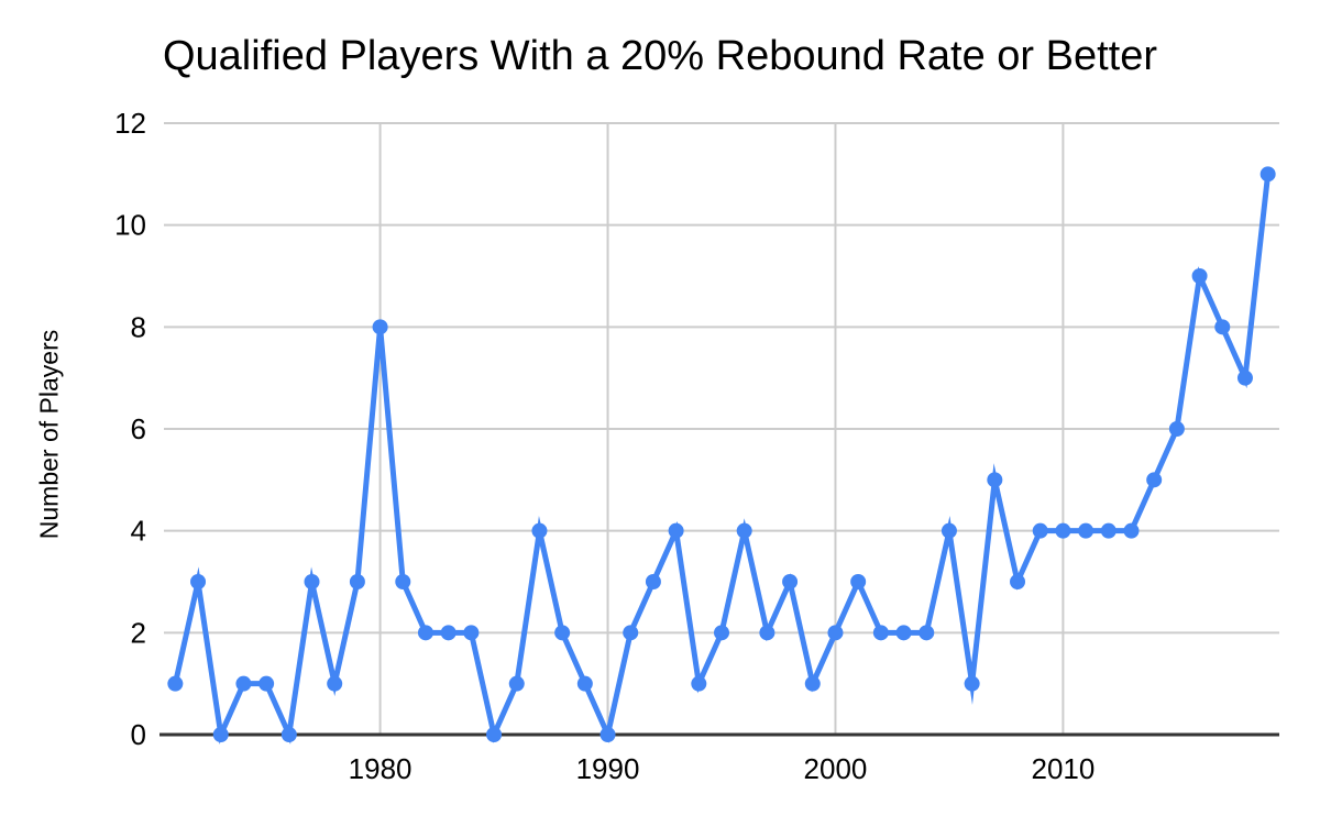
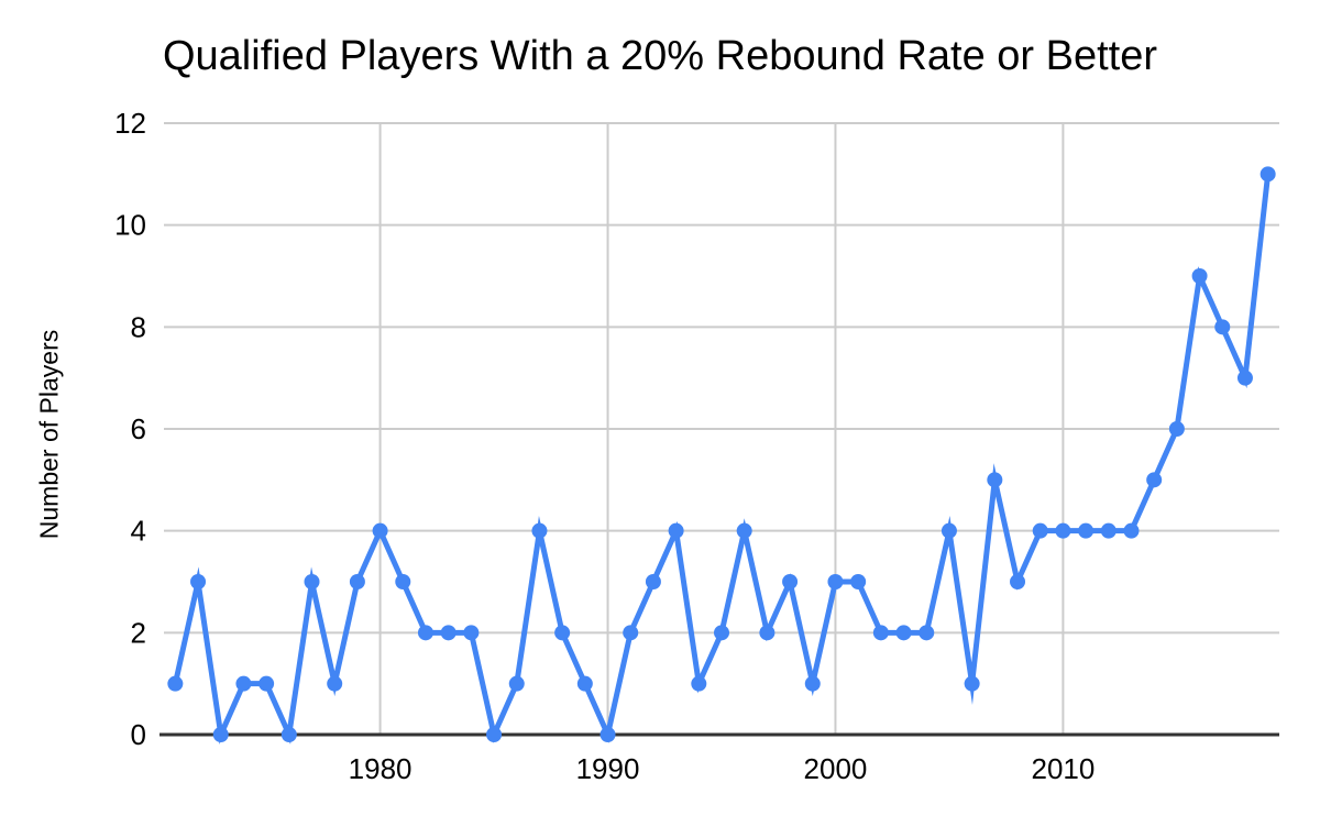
1980: 8 -> 4
2000: 2 -> 3
